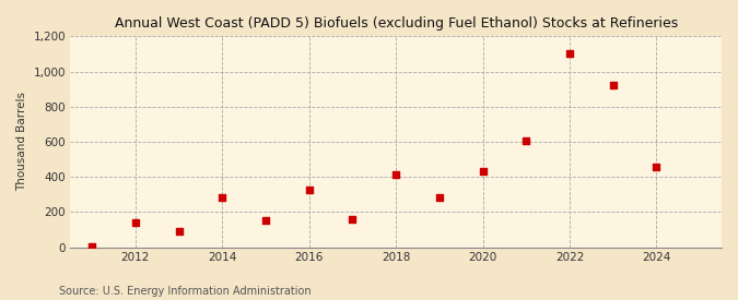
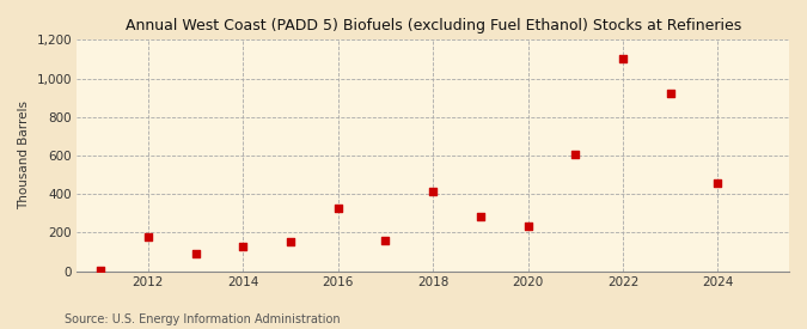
2012: 140 -> 180
2014: 280 -> 120
2020: 430 -> 240
